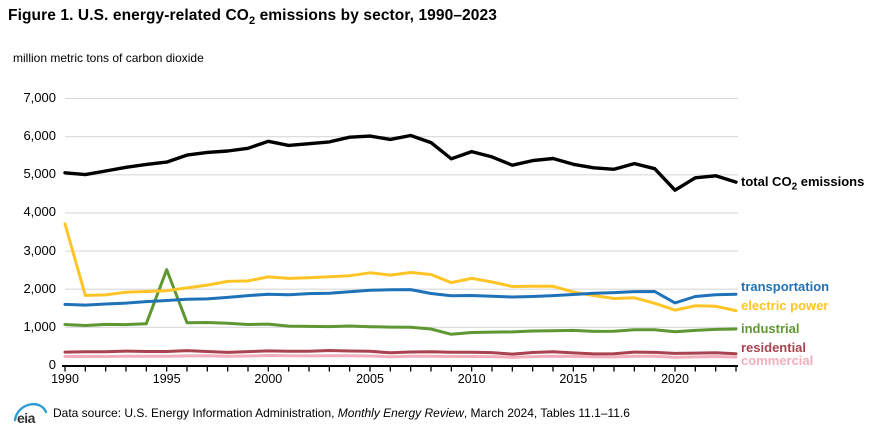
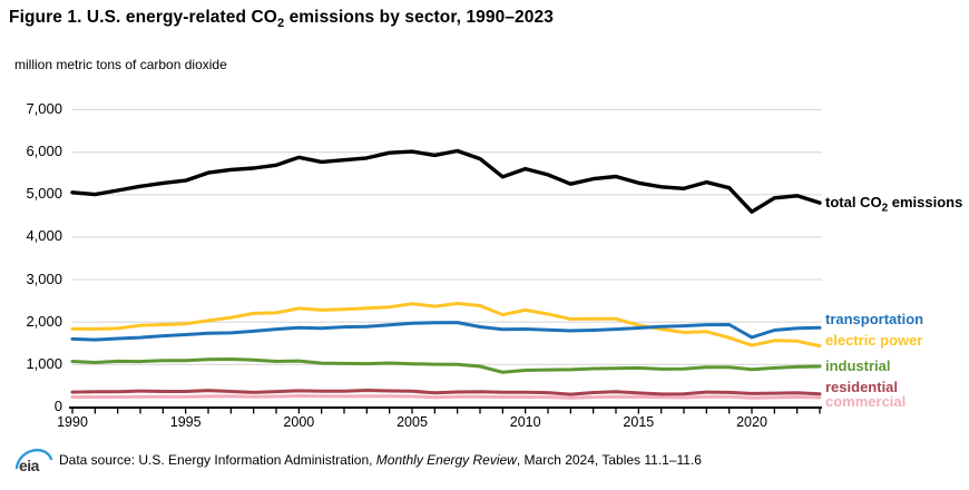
electric power/1990: 3700 -> 1800
industrial/1995: 2500 -> 1100
